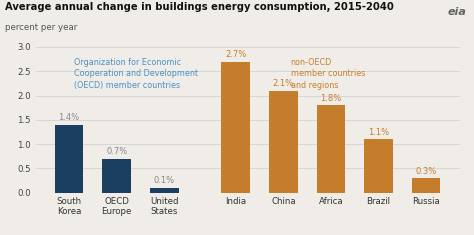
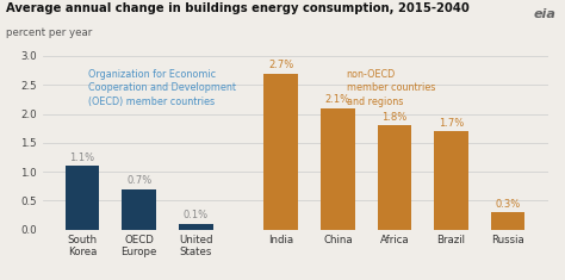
South Korea: 1.4% -> 1.1%
Brazil: 1.1% -> 1.7%
